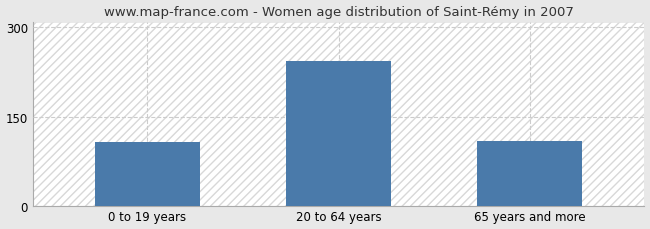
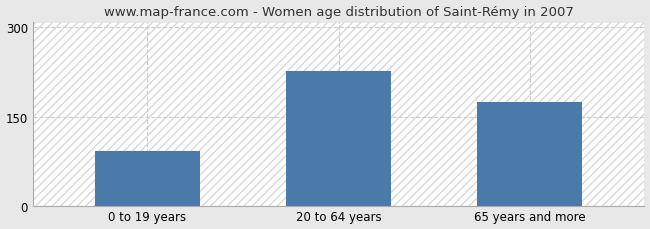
0 to 19 years: 107 -> 92
20 to 64 years: 243 -> 226
65 years and more: 108 -> 174
